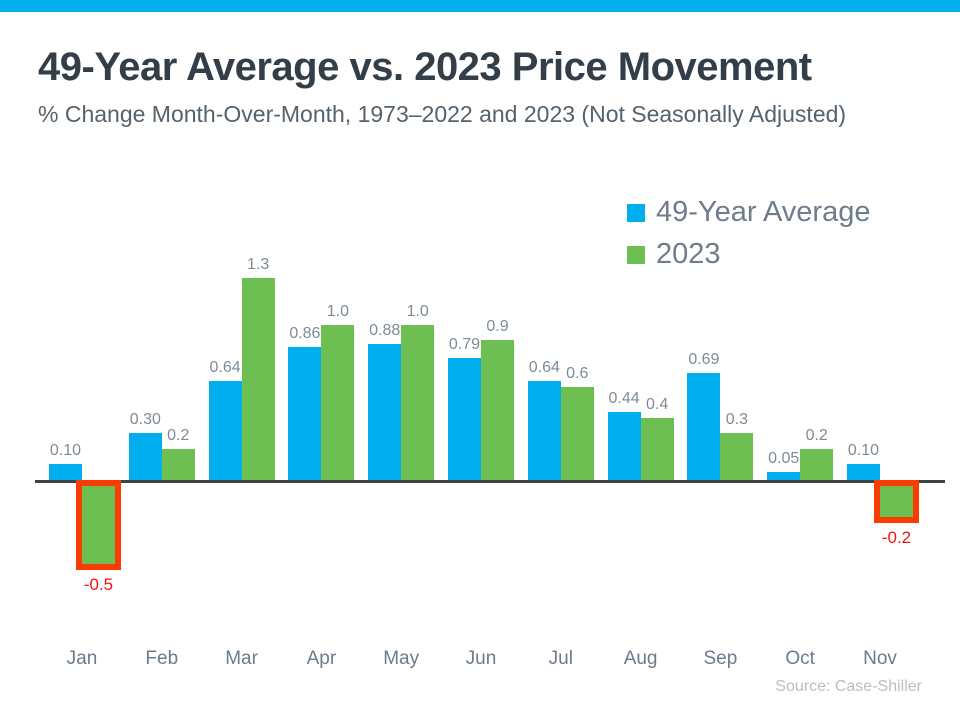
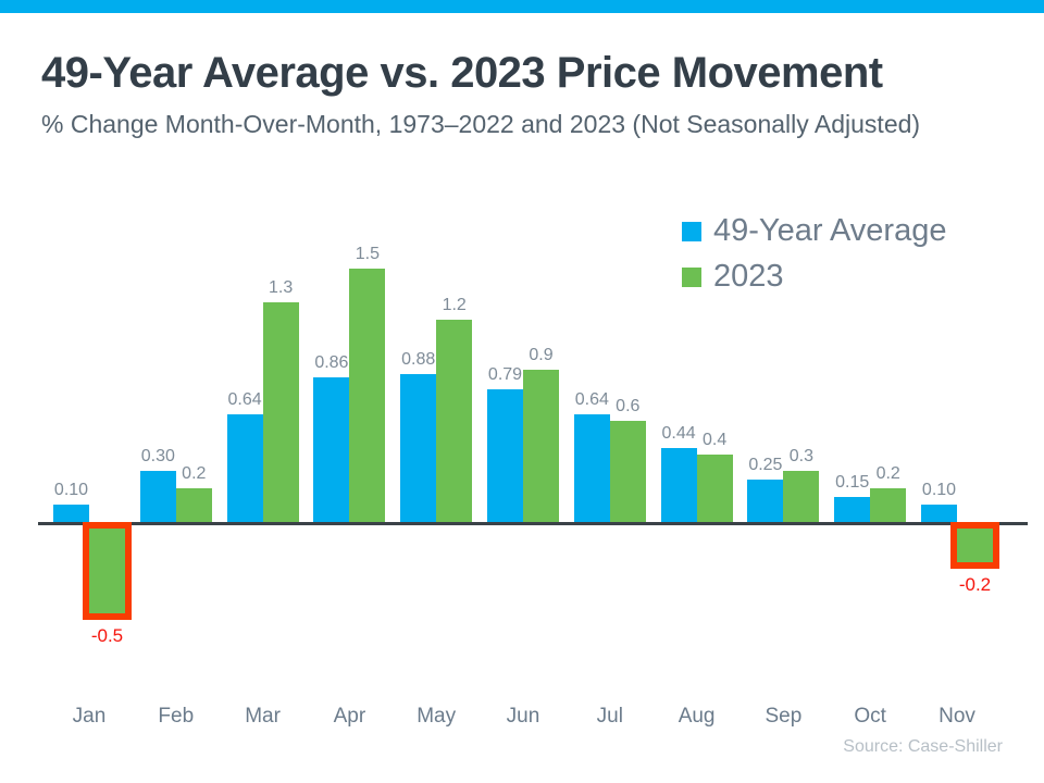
2023/Apr: 1.0 -> 1.5
2023/May: 1.0 -> 1.2
49-Year Average/Sep: 0.69 -> 0.25
49-Year Average/Oct: 0.05 -> 0.15
